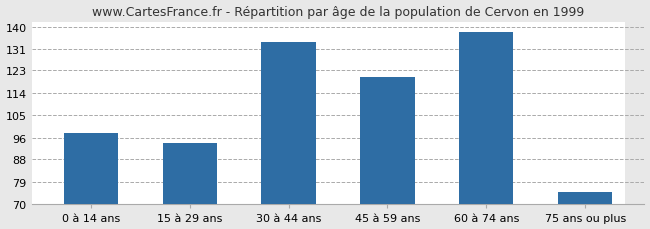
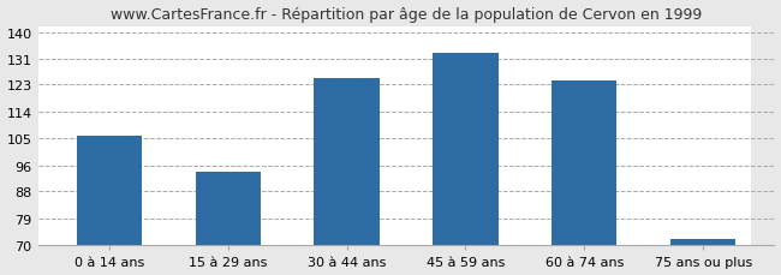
0 à 14 ans: 98 -> 106
30 à 44 ans: 134 -> 125
45 à 59 ans: 120 -> 133
60 à 74 ans: 138 -> 124
75 ans ou plus: 75 -> 72
